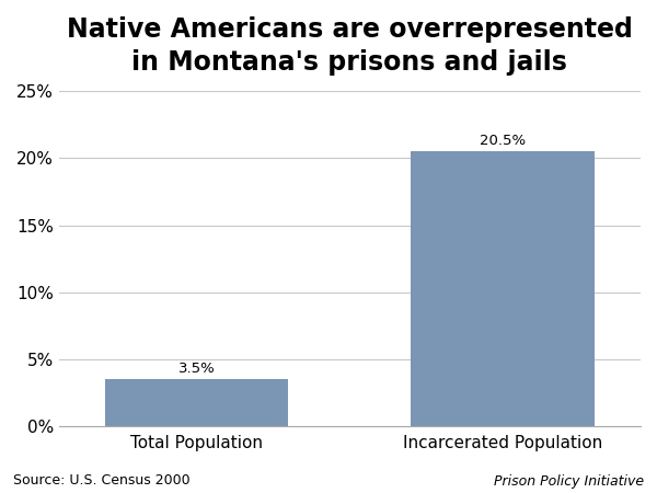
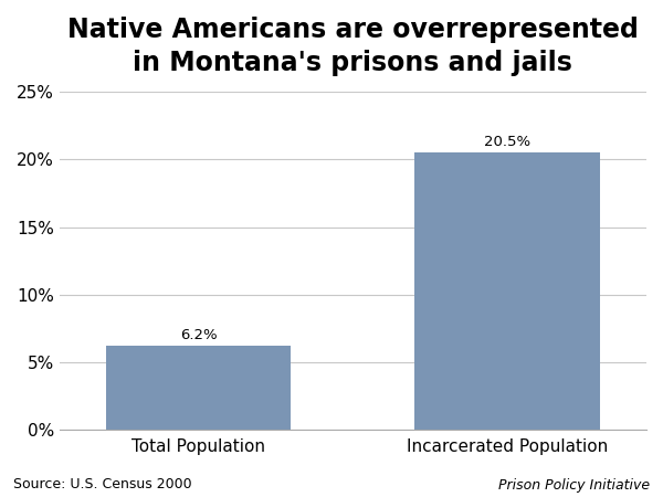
Total Population: 3.5% -> 6.2%
